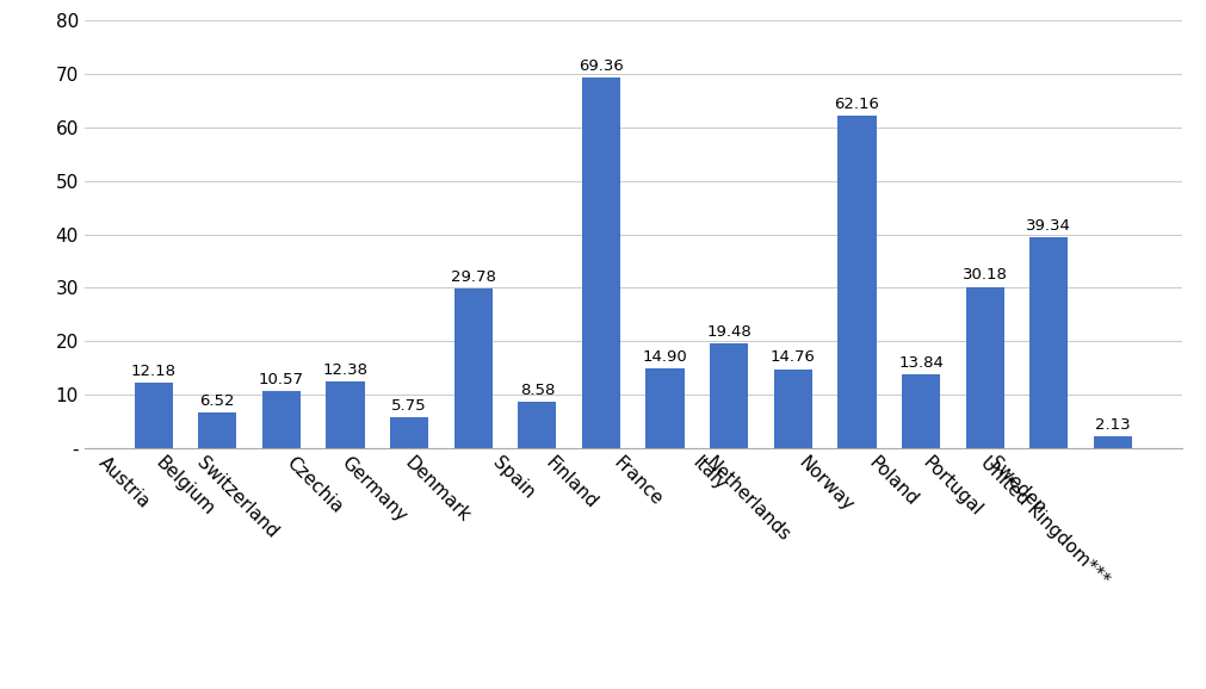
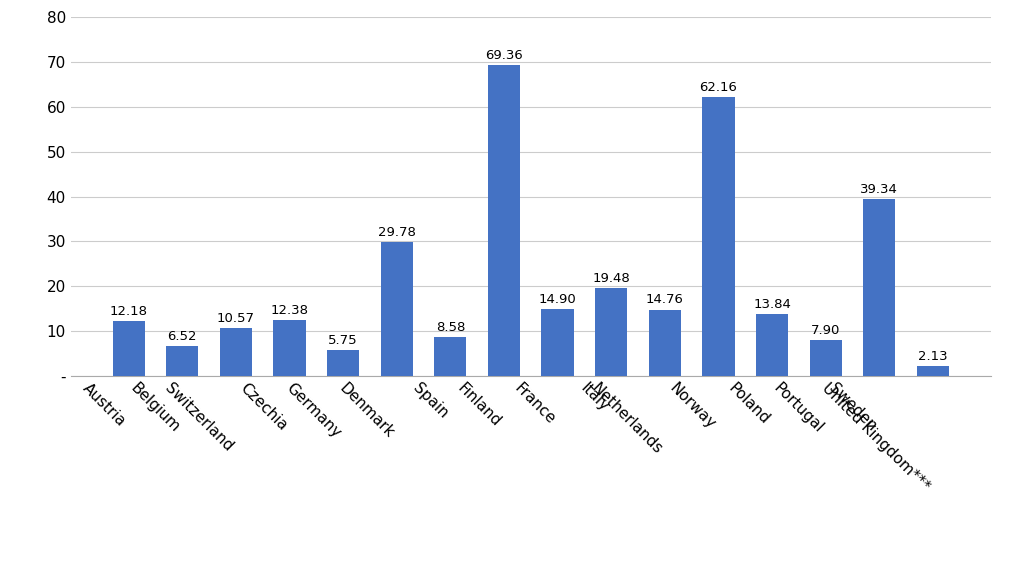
Portugal: 30.18 -> 7.90
